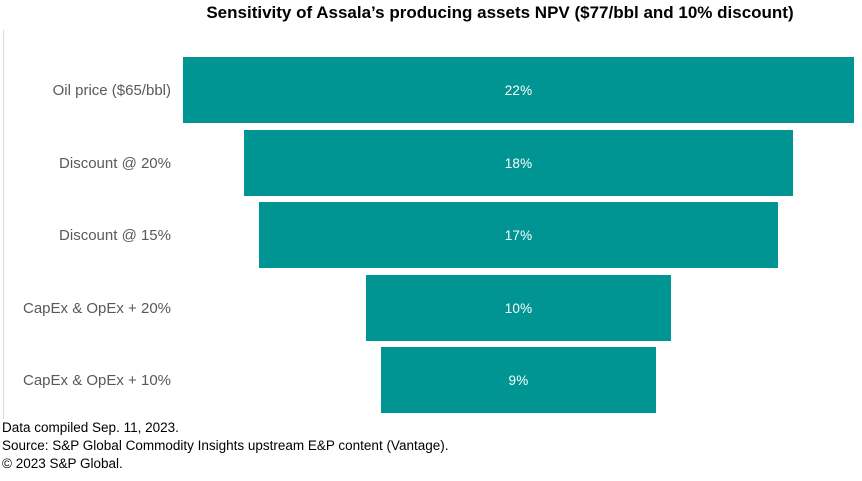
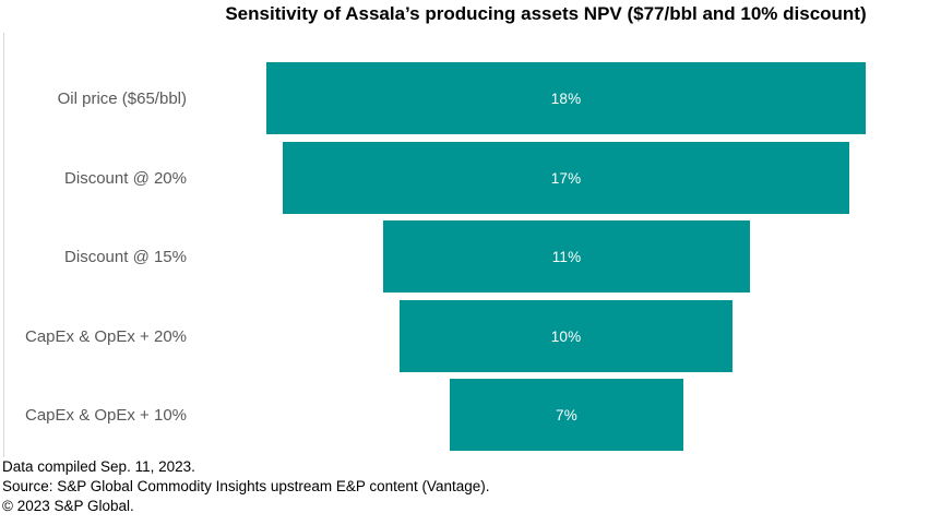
Oil price ($65/bbl): 22% -> 18%
Discount @ 20%: 18% -> 17%
Discount @ 15%: 17% -> 11%
CapEx & OpEx + 10%: 9% -> 7%
